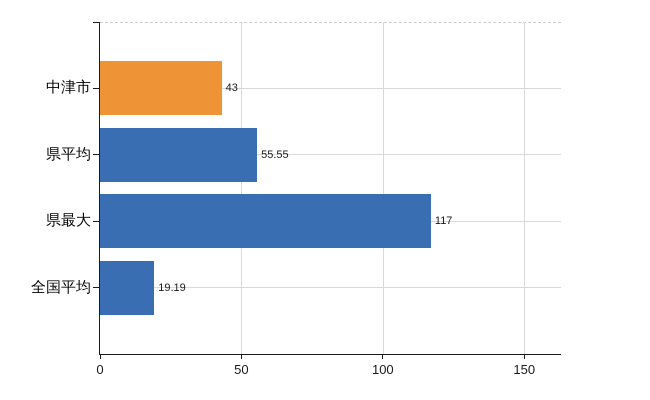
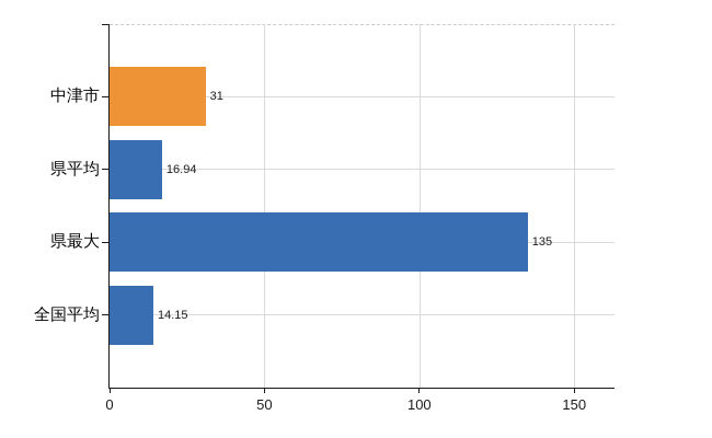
中津市: 43 -> 31
県平均: 55.55 -> 16.94
県最大: 117 -> 135
全国平均: 19.19 -> 14.15
